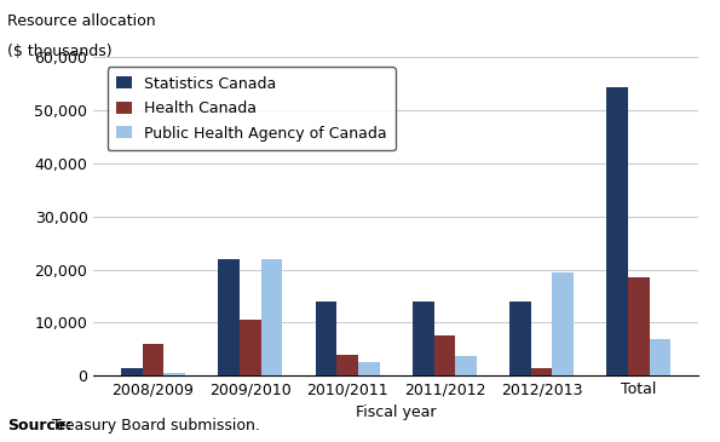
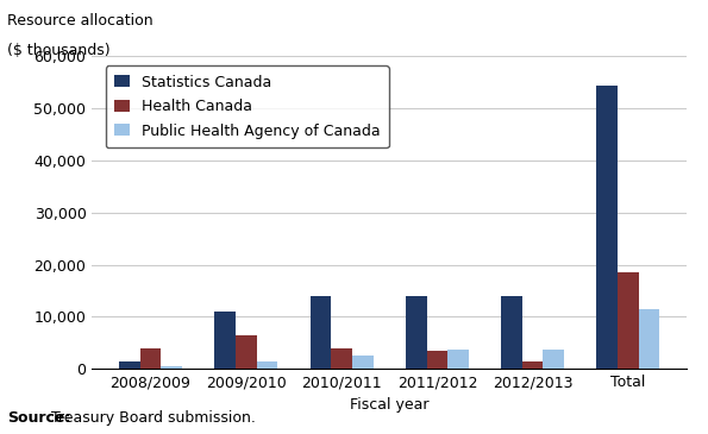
Health Canada/2008/2009: 6,000 -> 4,000
Statistics Canada/2009/2010: 22,000 -> 11,000
Health Canada/2009/2010: 10,500 -> 6,500
Public Health Agency of Canada/2009/2010: 22,000 -> 1,500
Health Canada/2011/2012: 7,500 -> 3,500
Public Health Agency of Canada/2012/2013: 19,500 -> 3,700
Public Health Agency of Canada/Total: 7,000 -> 11,500
